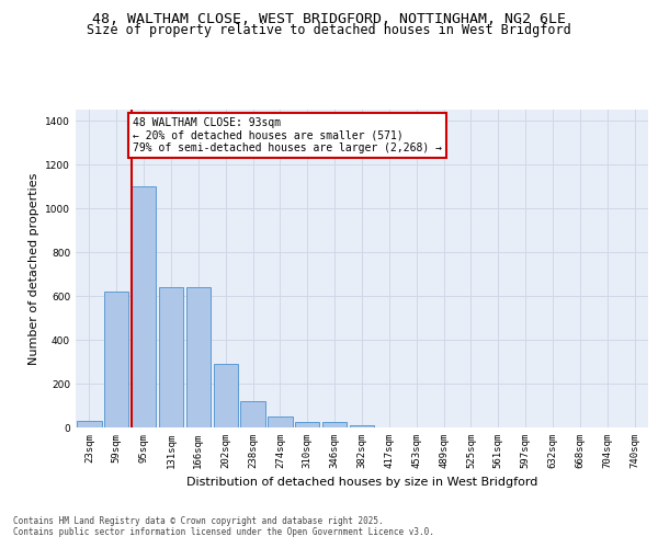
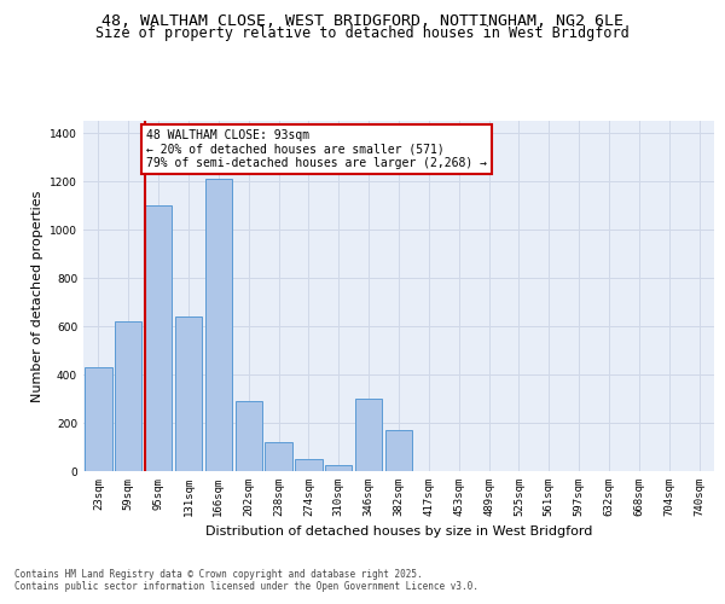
23sqm: 30 -> 430
166sqm: 640 -> 1210
346sqm: 20 -> 300
382sqm: 10 -> 170
